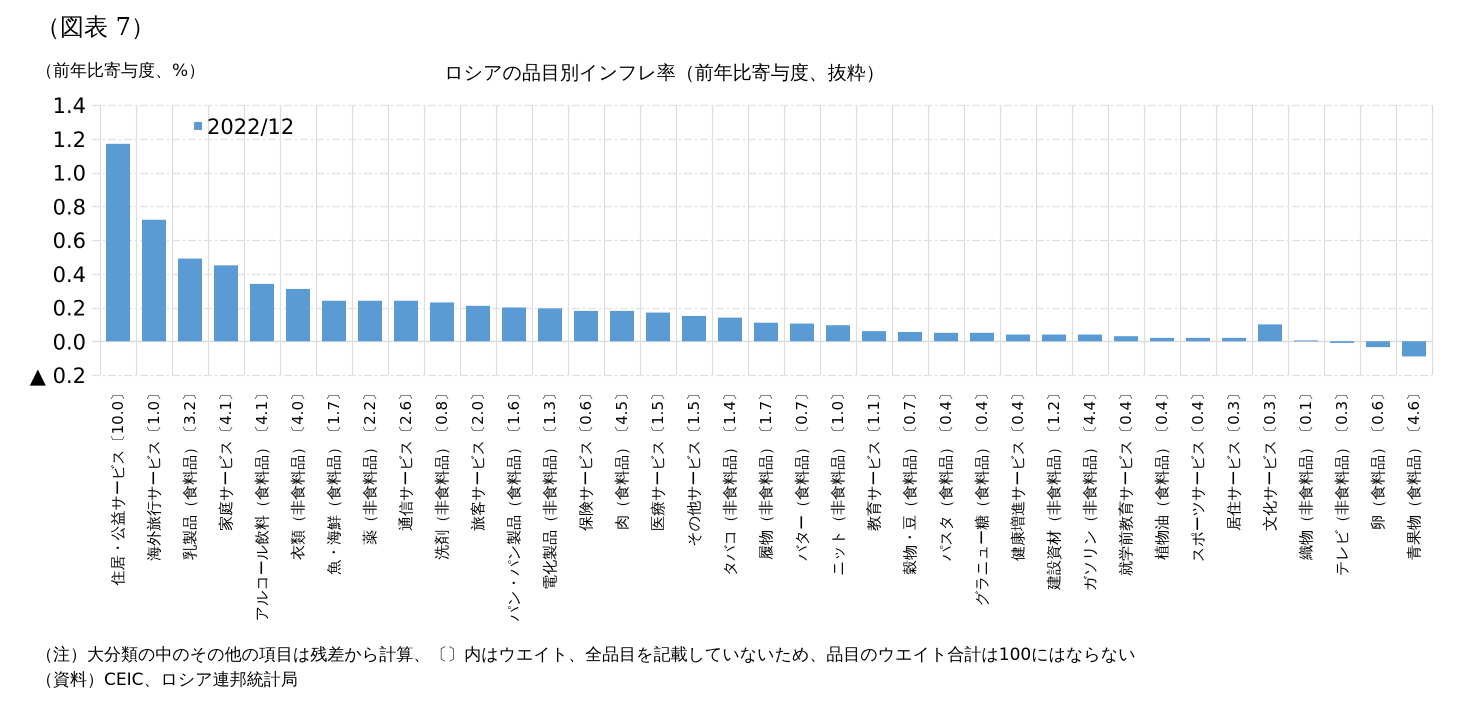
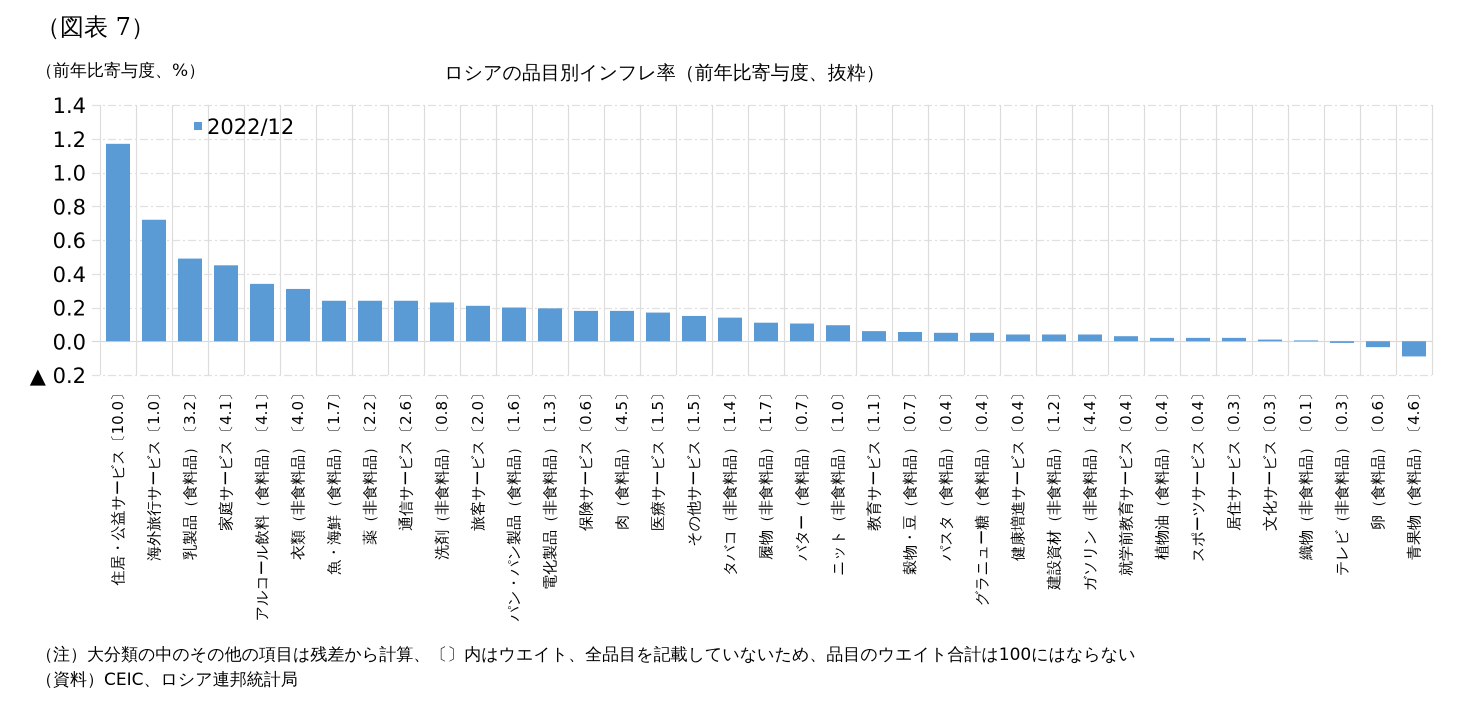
文化サービス〔0.3〕: 0.10 -> 0.01
